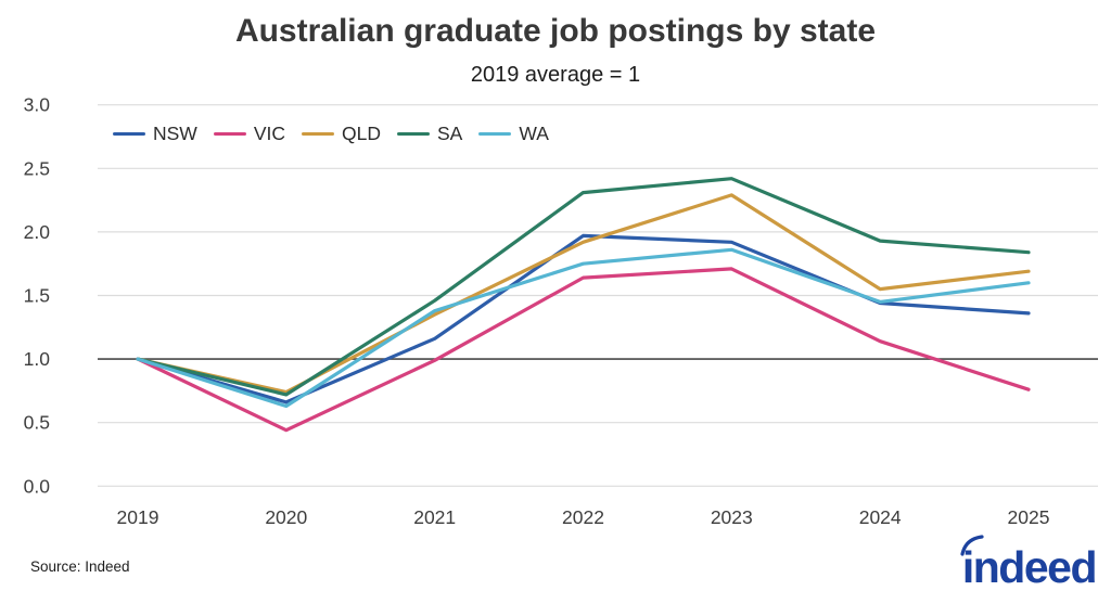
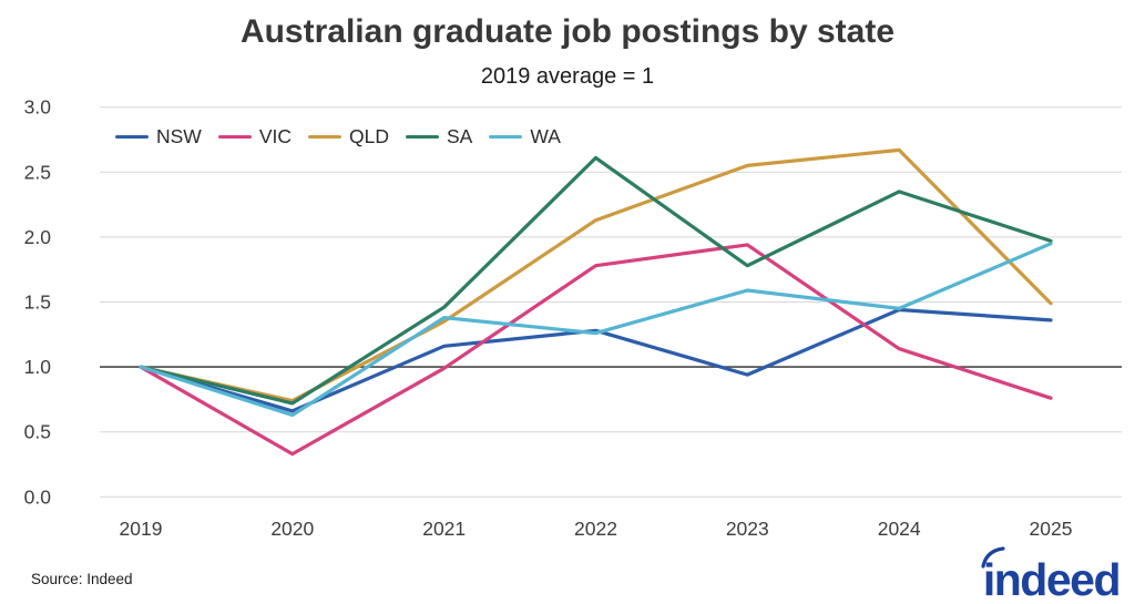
VIC/2020: 0.44 -> 0.33
NSW/2022: 1.97 -> 1.28
VIC/2022: 1.64 -> 1.78
QLD/2022: 1.92 -> 2.13
SA/2022: 2.31 -> 2.61
WA/2022: 1.75 -> 1.26
NSW/2023: 1.92 -> 0.94
VIC/2023: 1.71 -> 1.94
QLD/2023: 2.29 -> 2.55
SA/2023: 2.42 -> 1.78
WA/2023: 1.86 -> 1.59
QLD/2024: 1.55 -> 2.67
SA/2024: 1.93 -> 2.35
QLD/2025: 1.69 -> 1.49
SA/2025: 1.84 -> 1.97
WA/2025: 1.60 -> 1.95
